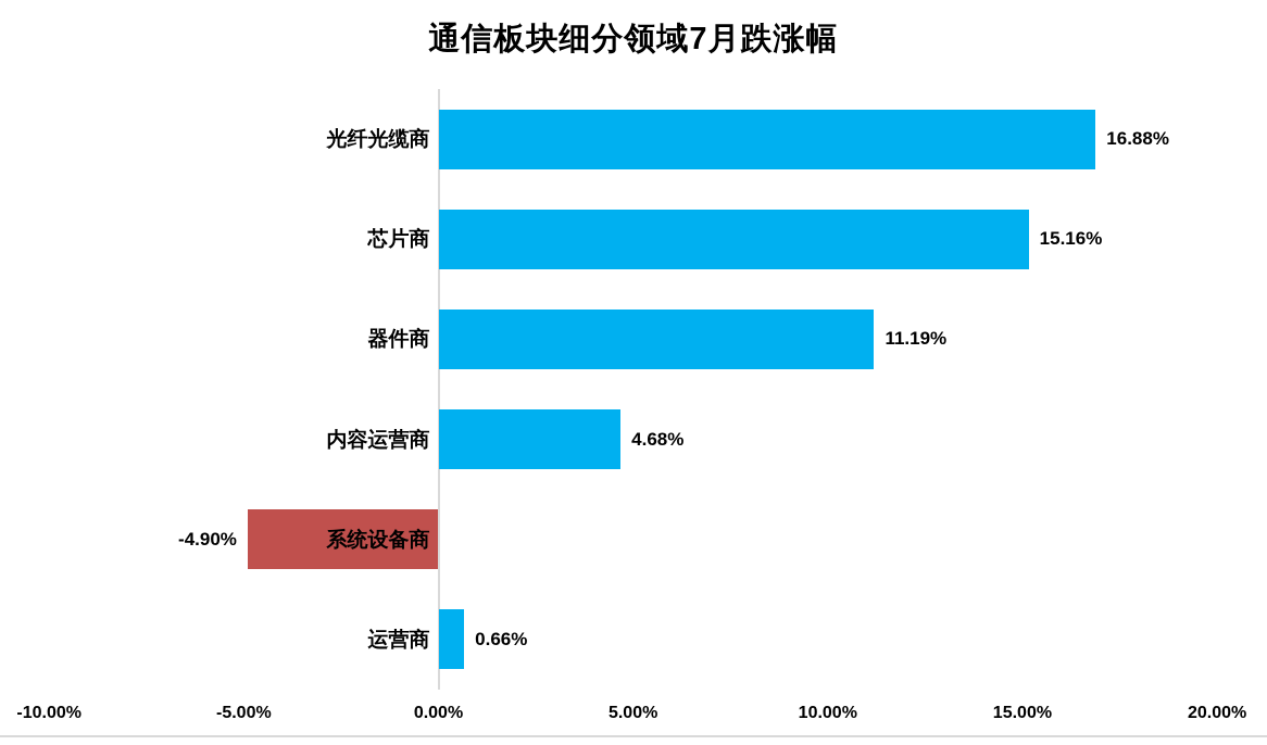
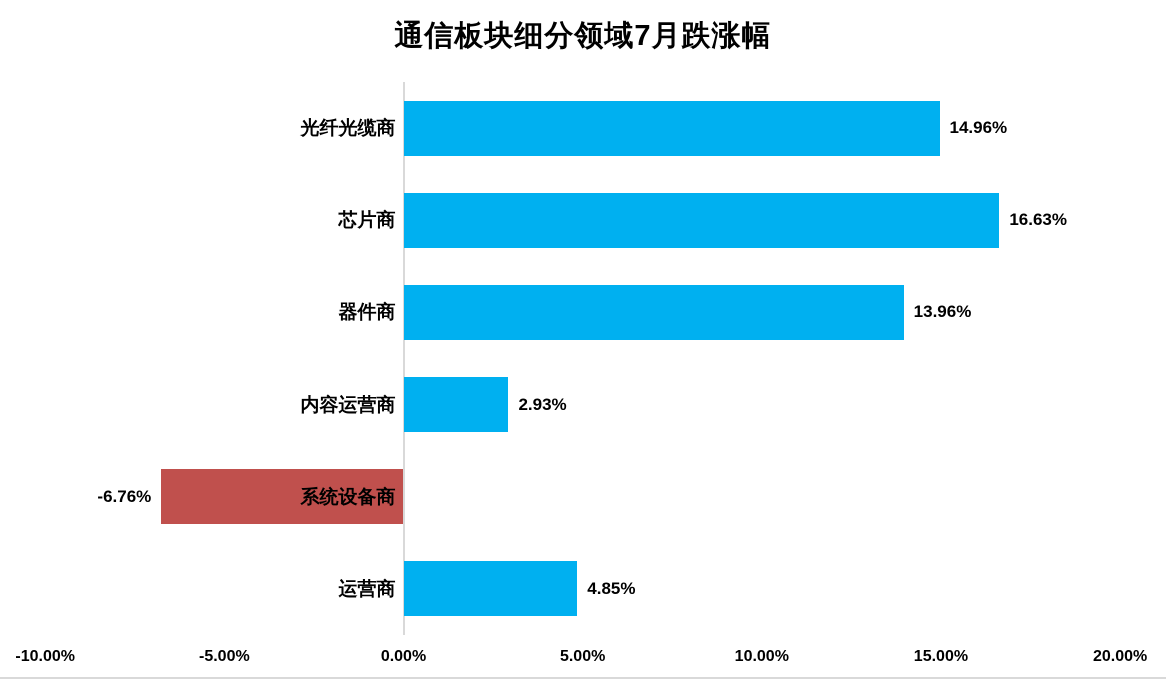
光纤光缆商: 16.88% -> 14.96%
芯片商: 15.16% -> 16.63%
器件商: 11.19% -> 13.96%
内容运营商: 4.68% -> 2.93%
系统设备商: -4.90% -> -6.76%
运营商: 0.66% -> 4.85%
